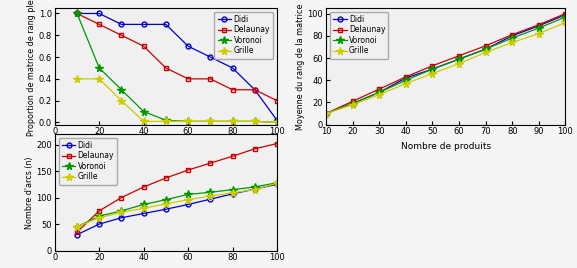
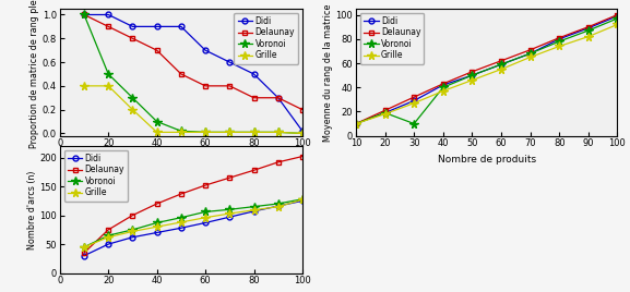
Voronoi/30: 29 -> 10
